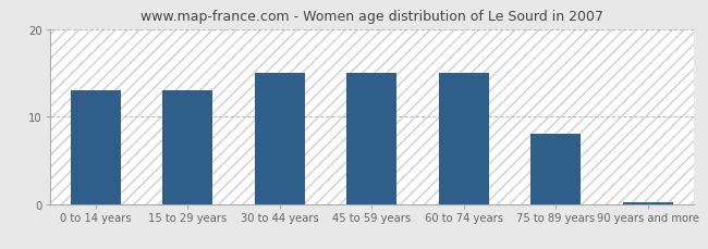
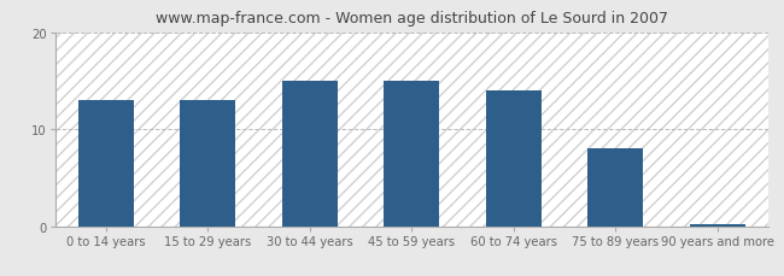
60 to 74 years: 15.0 -> 14.0
